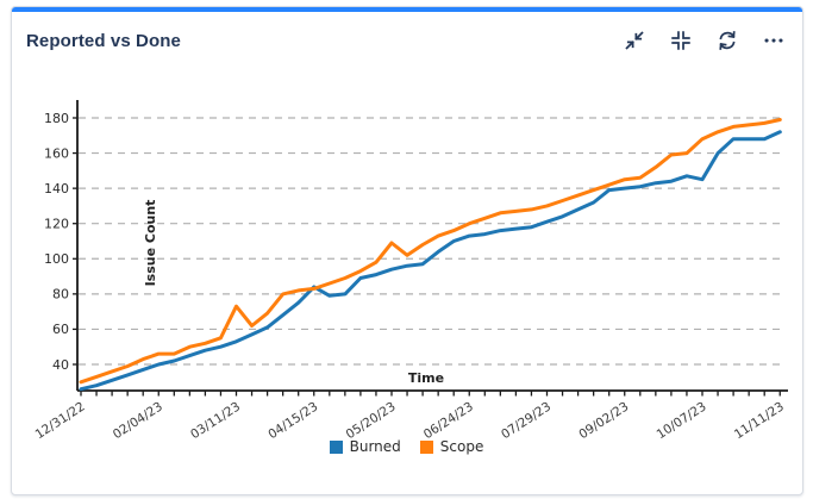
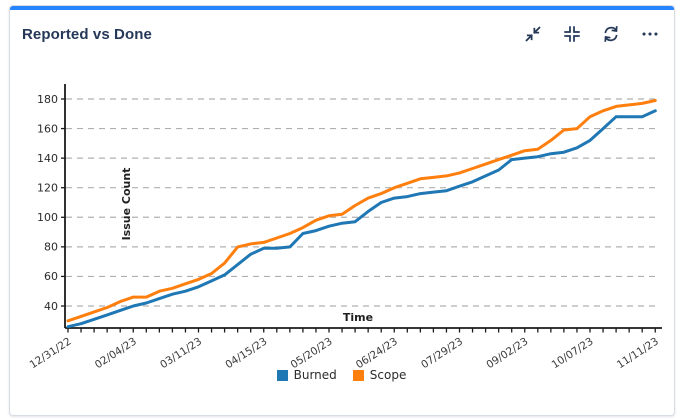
Scope/03/11/23: 73 -> 58
Burned/04/15/23: 84 -> 79
Scope/05/20/23: 109 -> 101
Burned/10/07/23: 145 -> 152
